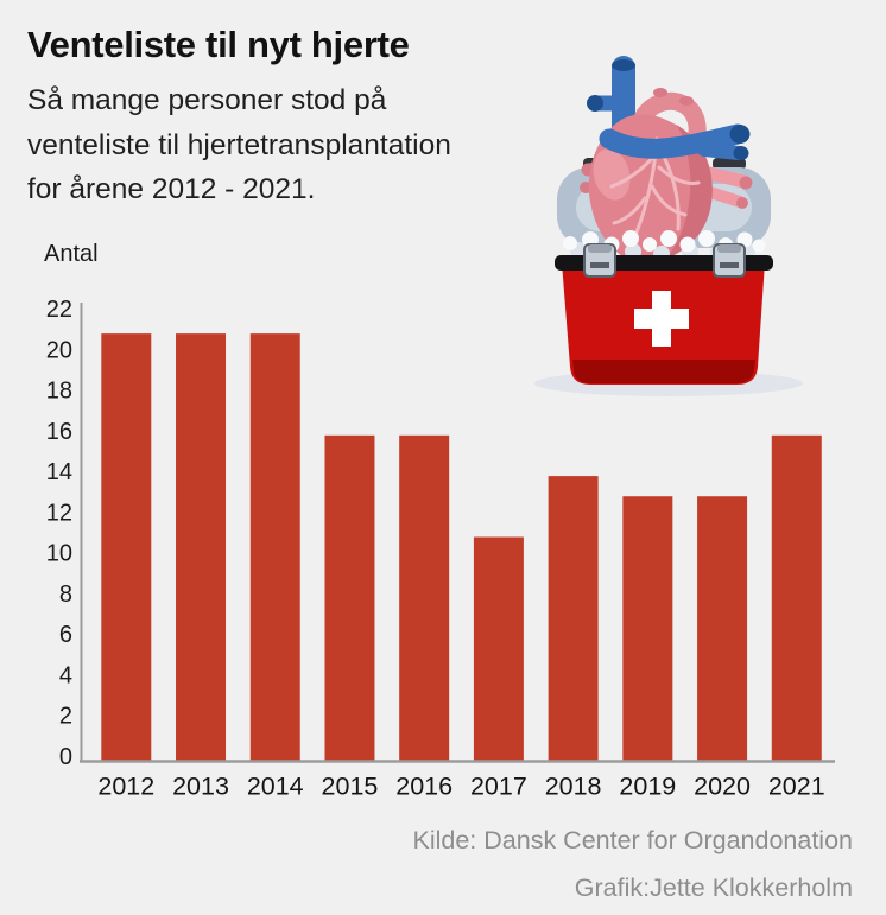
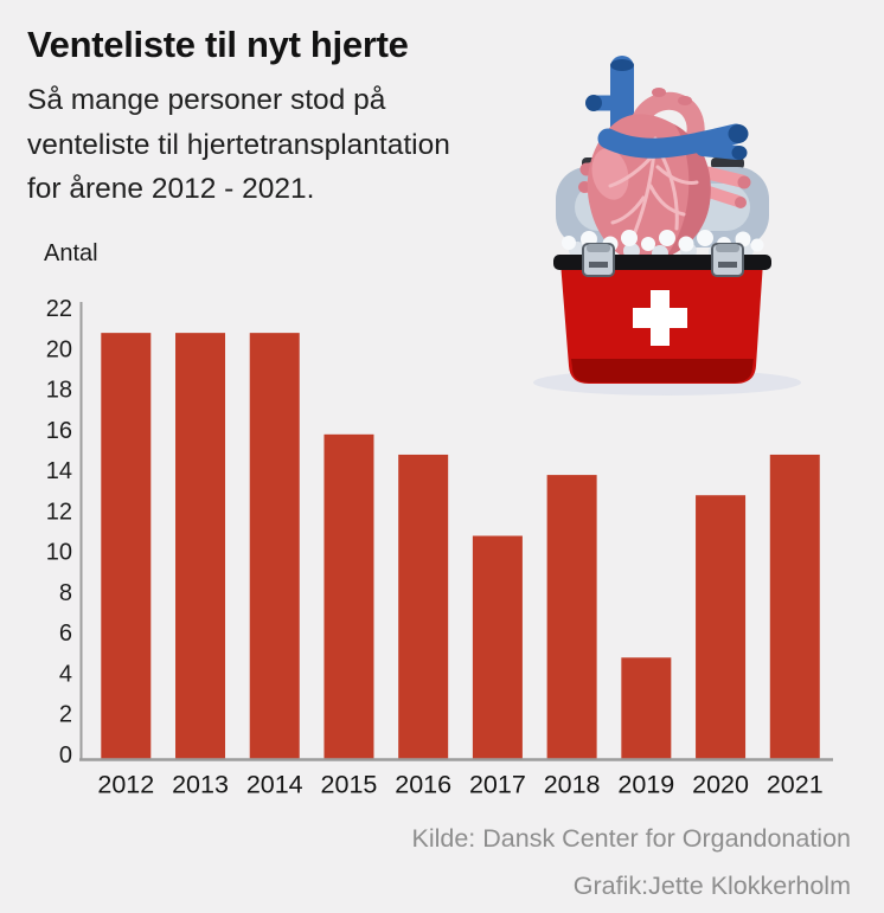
2016: 16 -> 15
2019: 13 -> 5
2021: 16 -> 15
